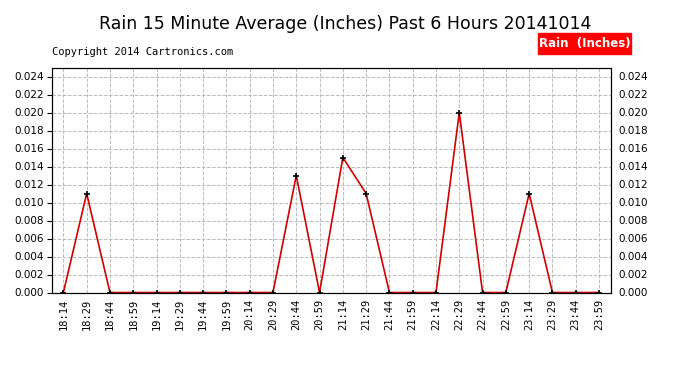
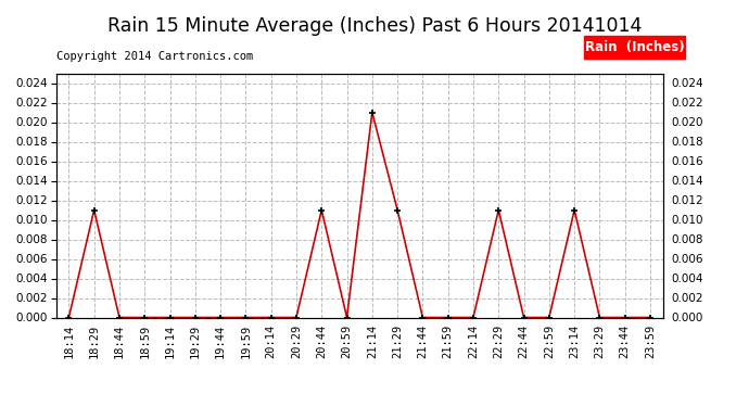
20:44: 0.013 -> 0.011
21:14: 0.015 -> 0.021
22:29: 0.020 -> 0.011
